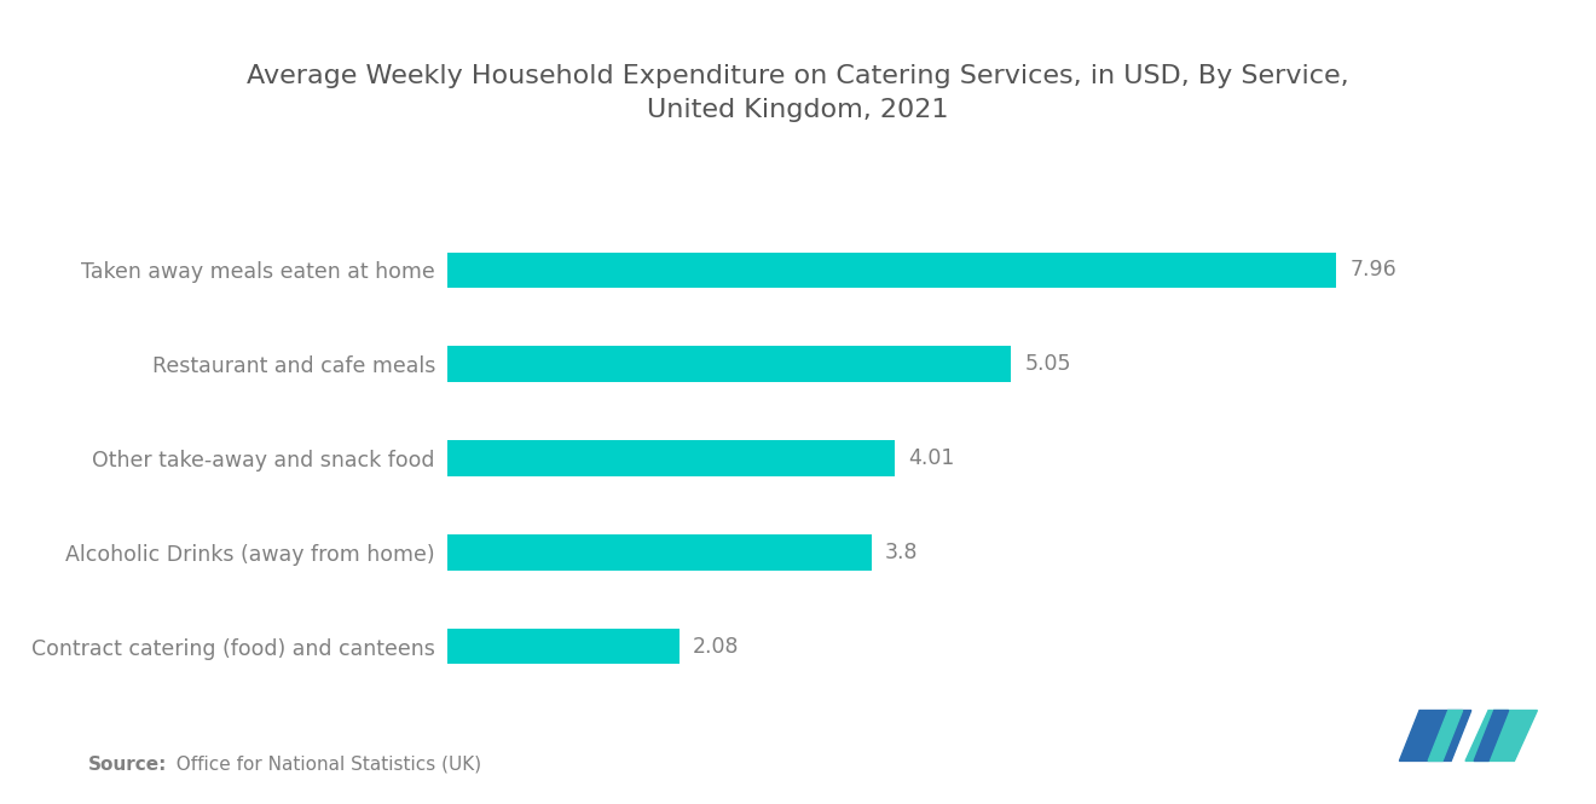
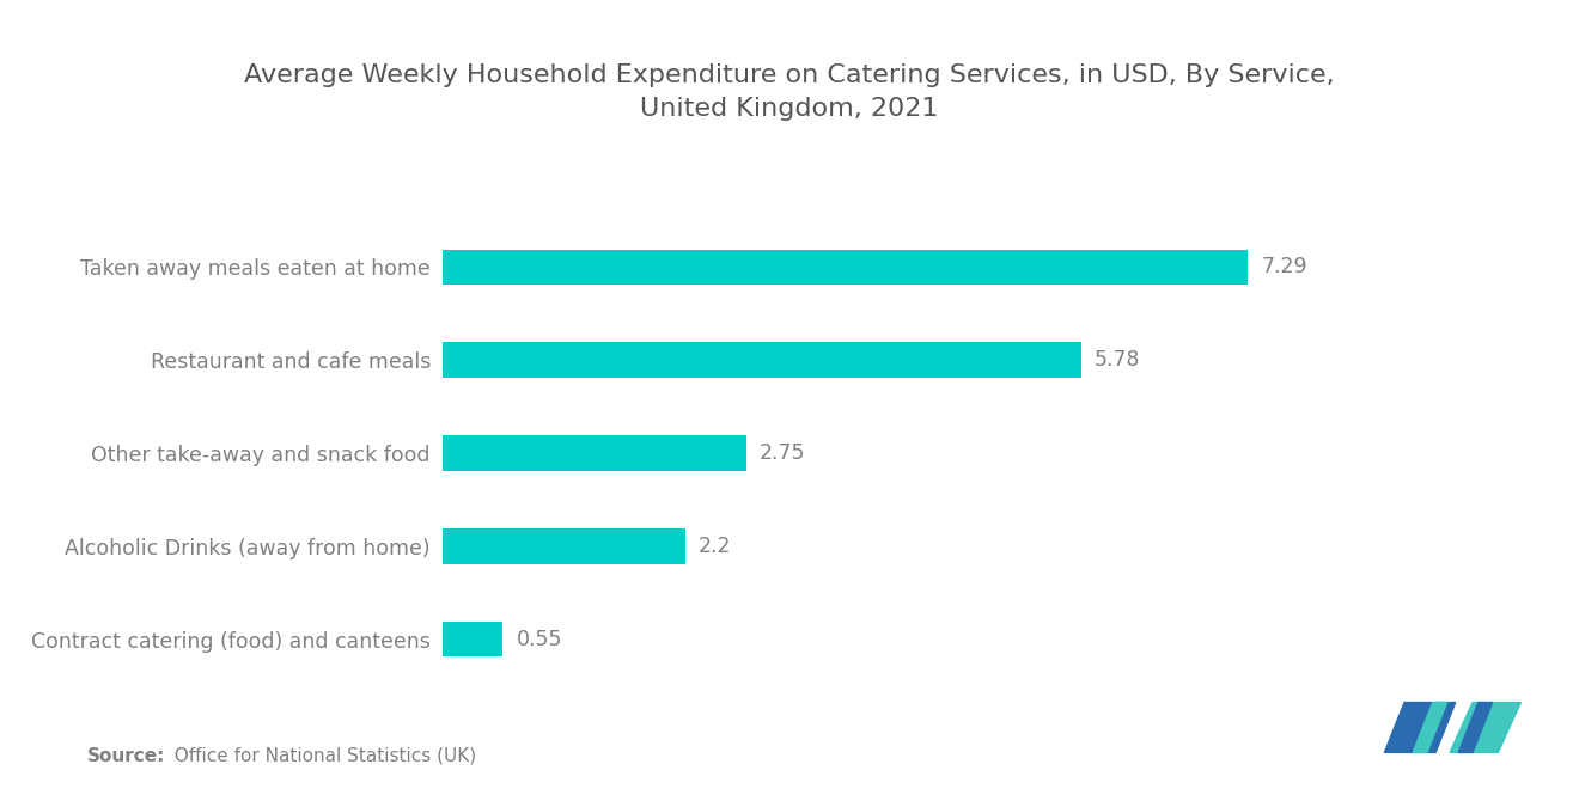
Taken away meals eaten at home: 7.96 -> 7.29
Restaurant and cafe meals: 5.05 -> 5.78
Other take-away and snack food: 4.01 -> 2.75
Alcoholic Drinks (away from home): 3.8 -> 2.2
Contract catering (food) and canteens: 2.08 -> 0.55
